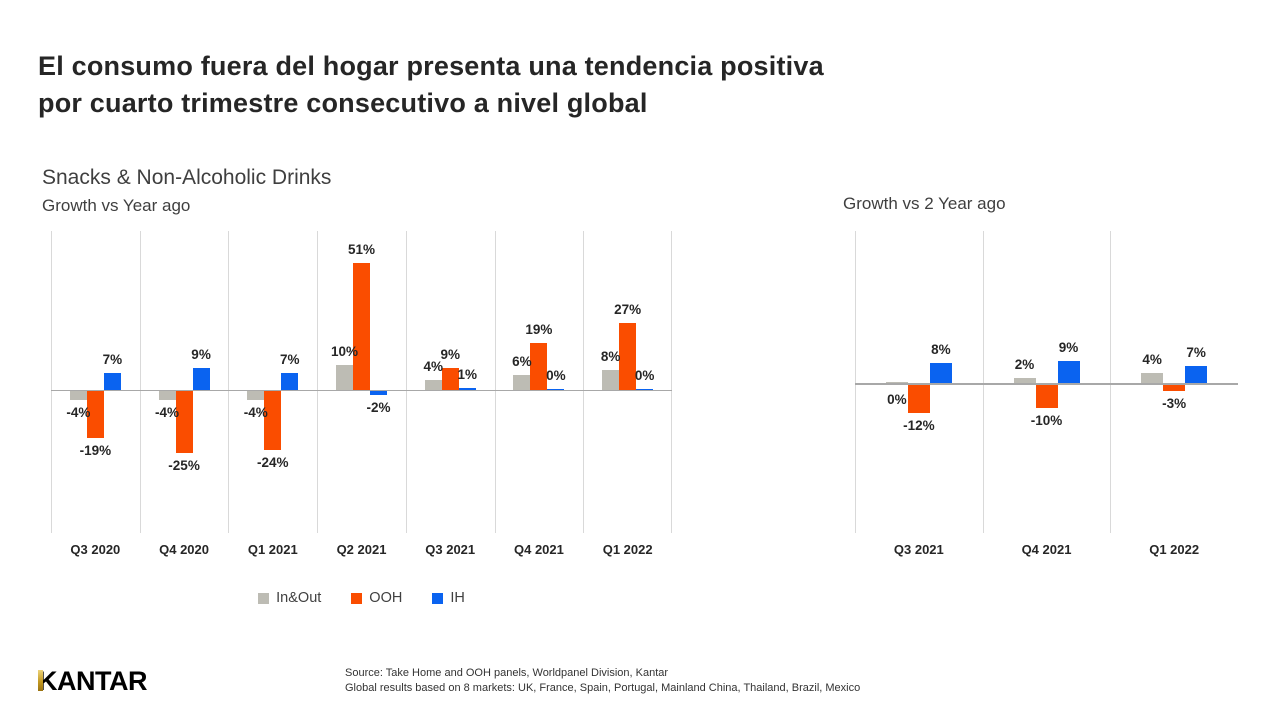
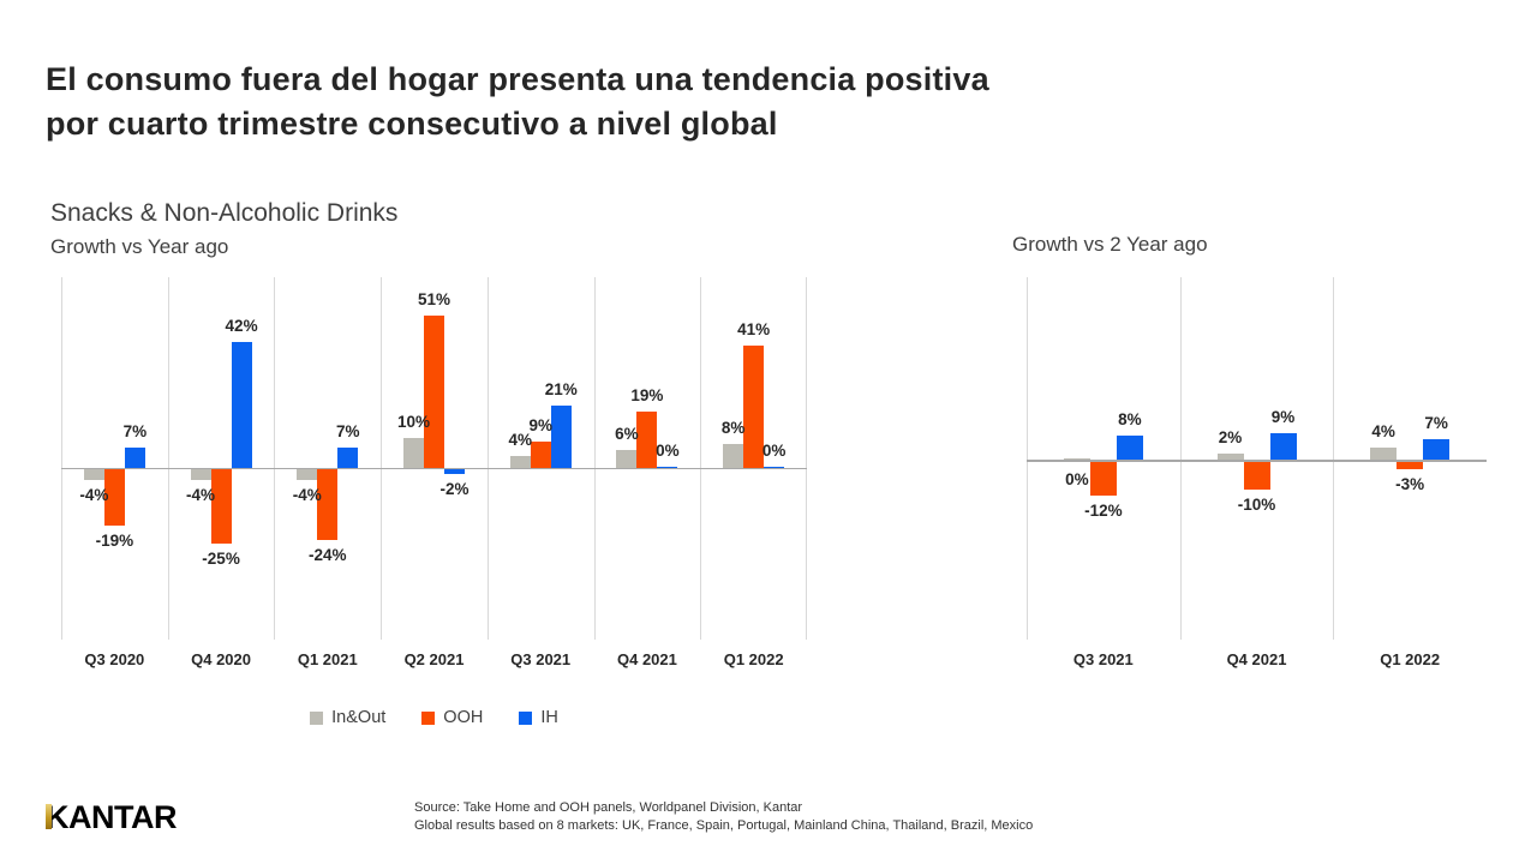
Snacks & Non-Alcoholic Drinks/IH/Q4 2020: 9% -> 42%
Snacks & Non-Alcoholic Drinks/IH/Q3 2021: 1% -> 21%
Snacks & Non-Alcoholic Drinks/OOH/Q1 2022: 27% -> 41%
